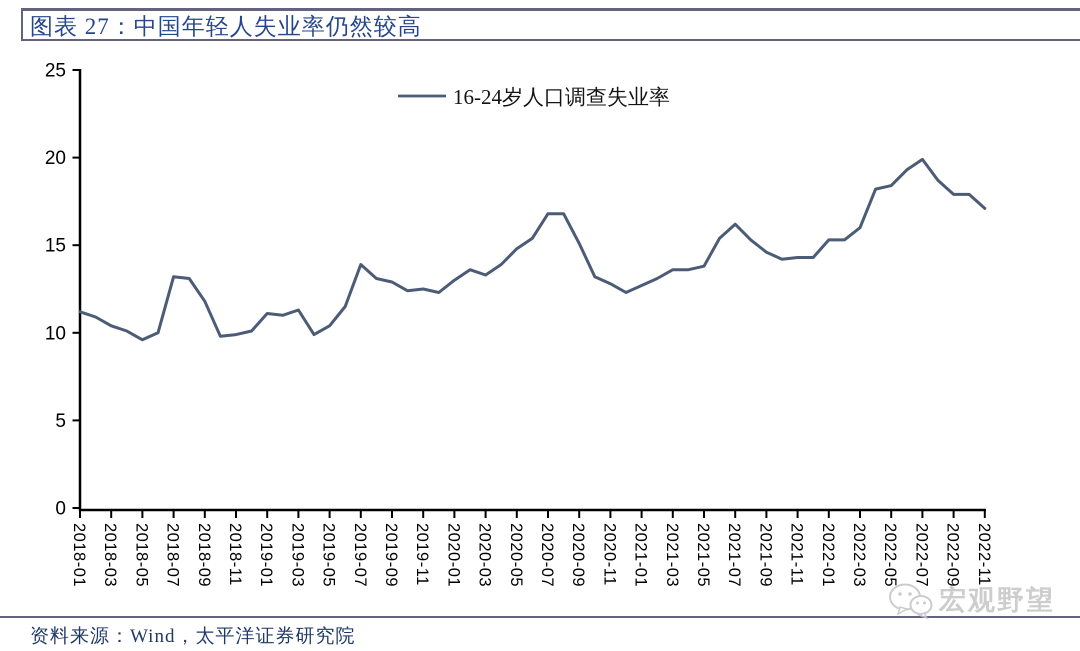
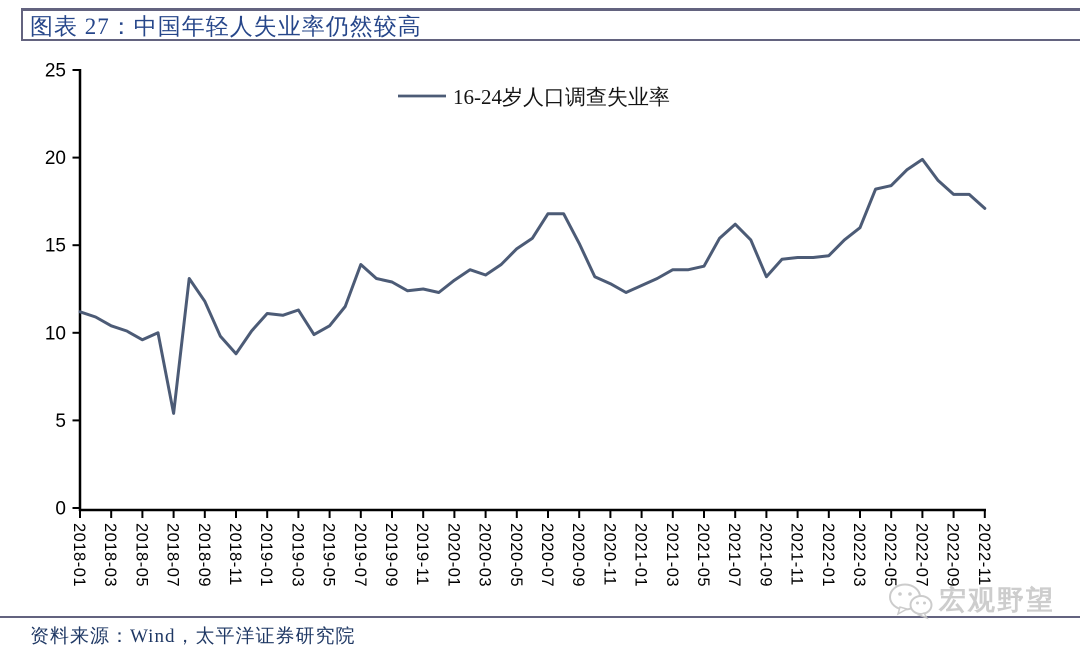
2018-07: 13.2 -> 5.4
2018-11: 9.9 -> 8.8
2021-09: 14.6 -> 13.2
2022-01: 15.3 -> 14.4
